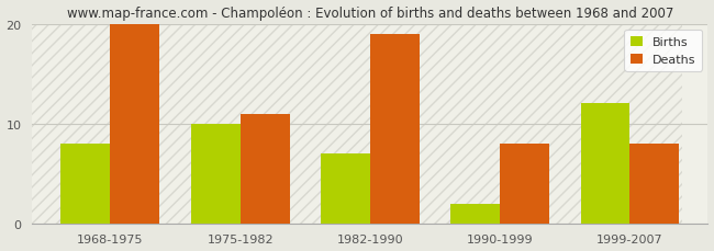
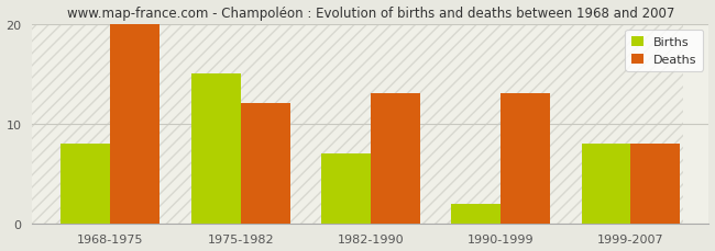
Births/1975-1982: 10 -> 15
Deaths/1975-1982: 11 -> 12
Deaths/1982-1990: 19 -> 13
Deaths/1990-1999: 8 -> 13
Births/1999-2007: 12 -> 8
